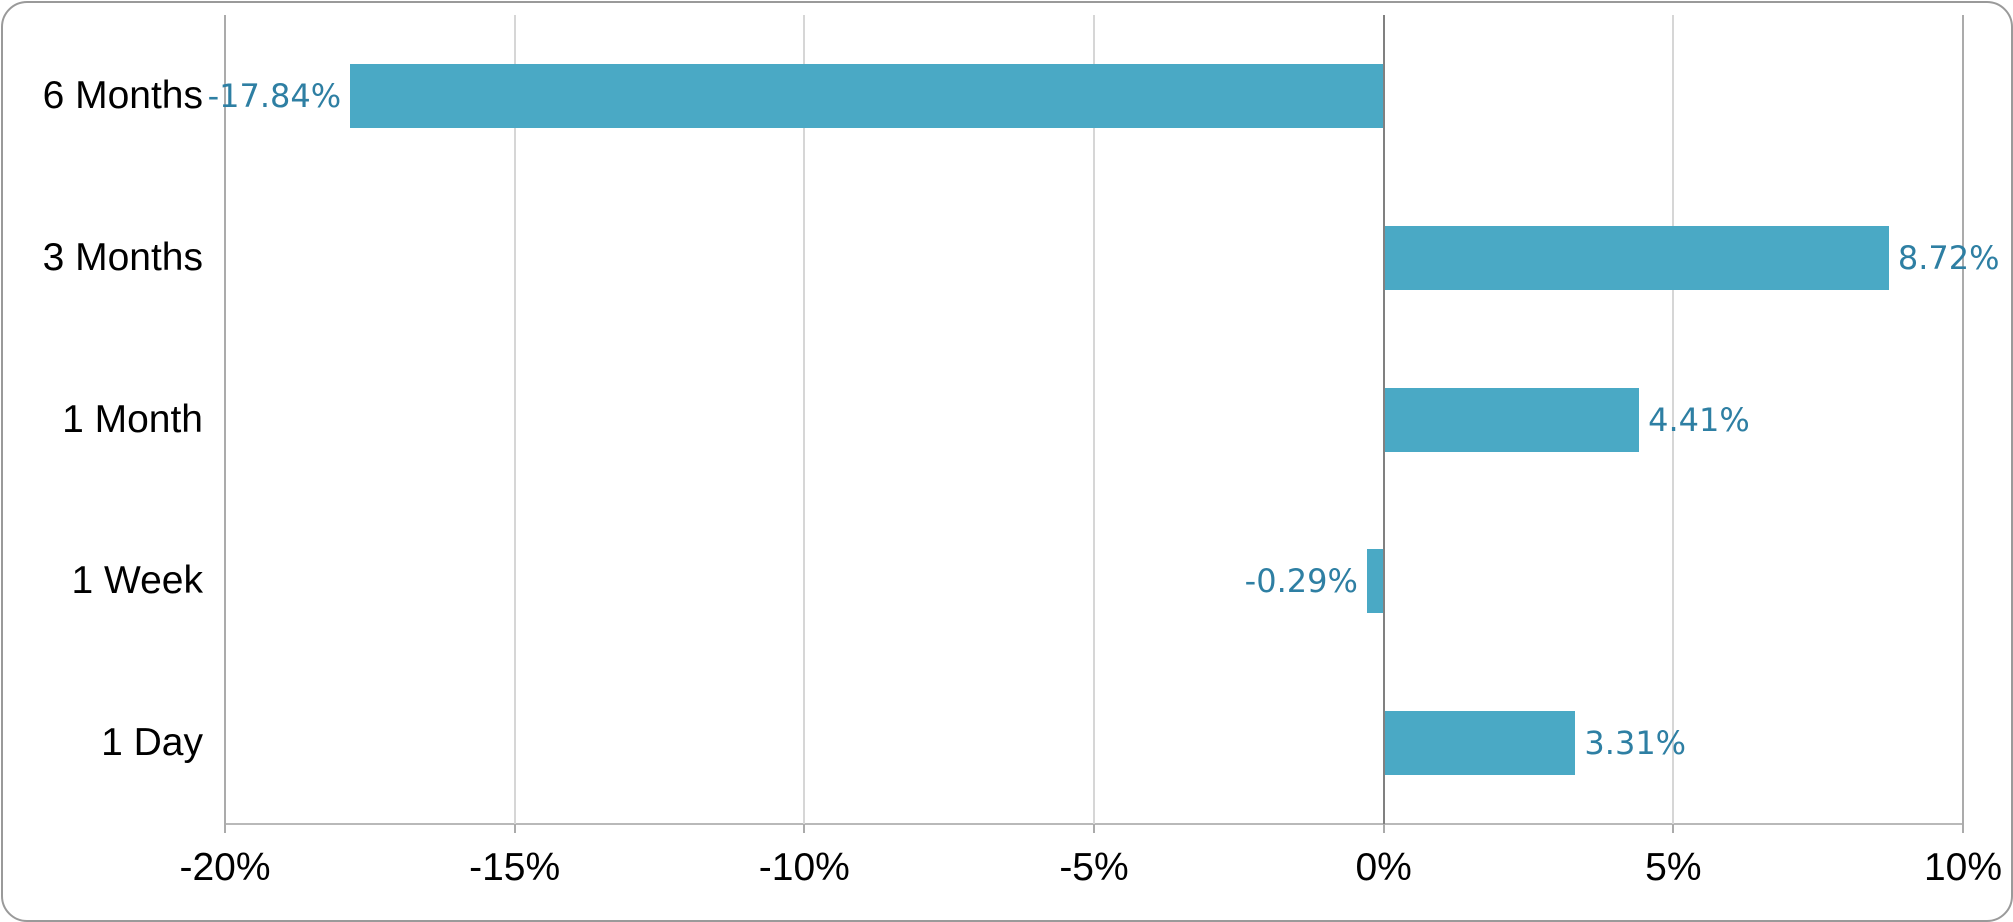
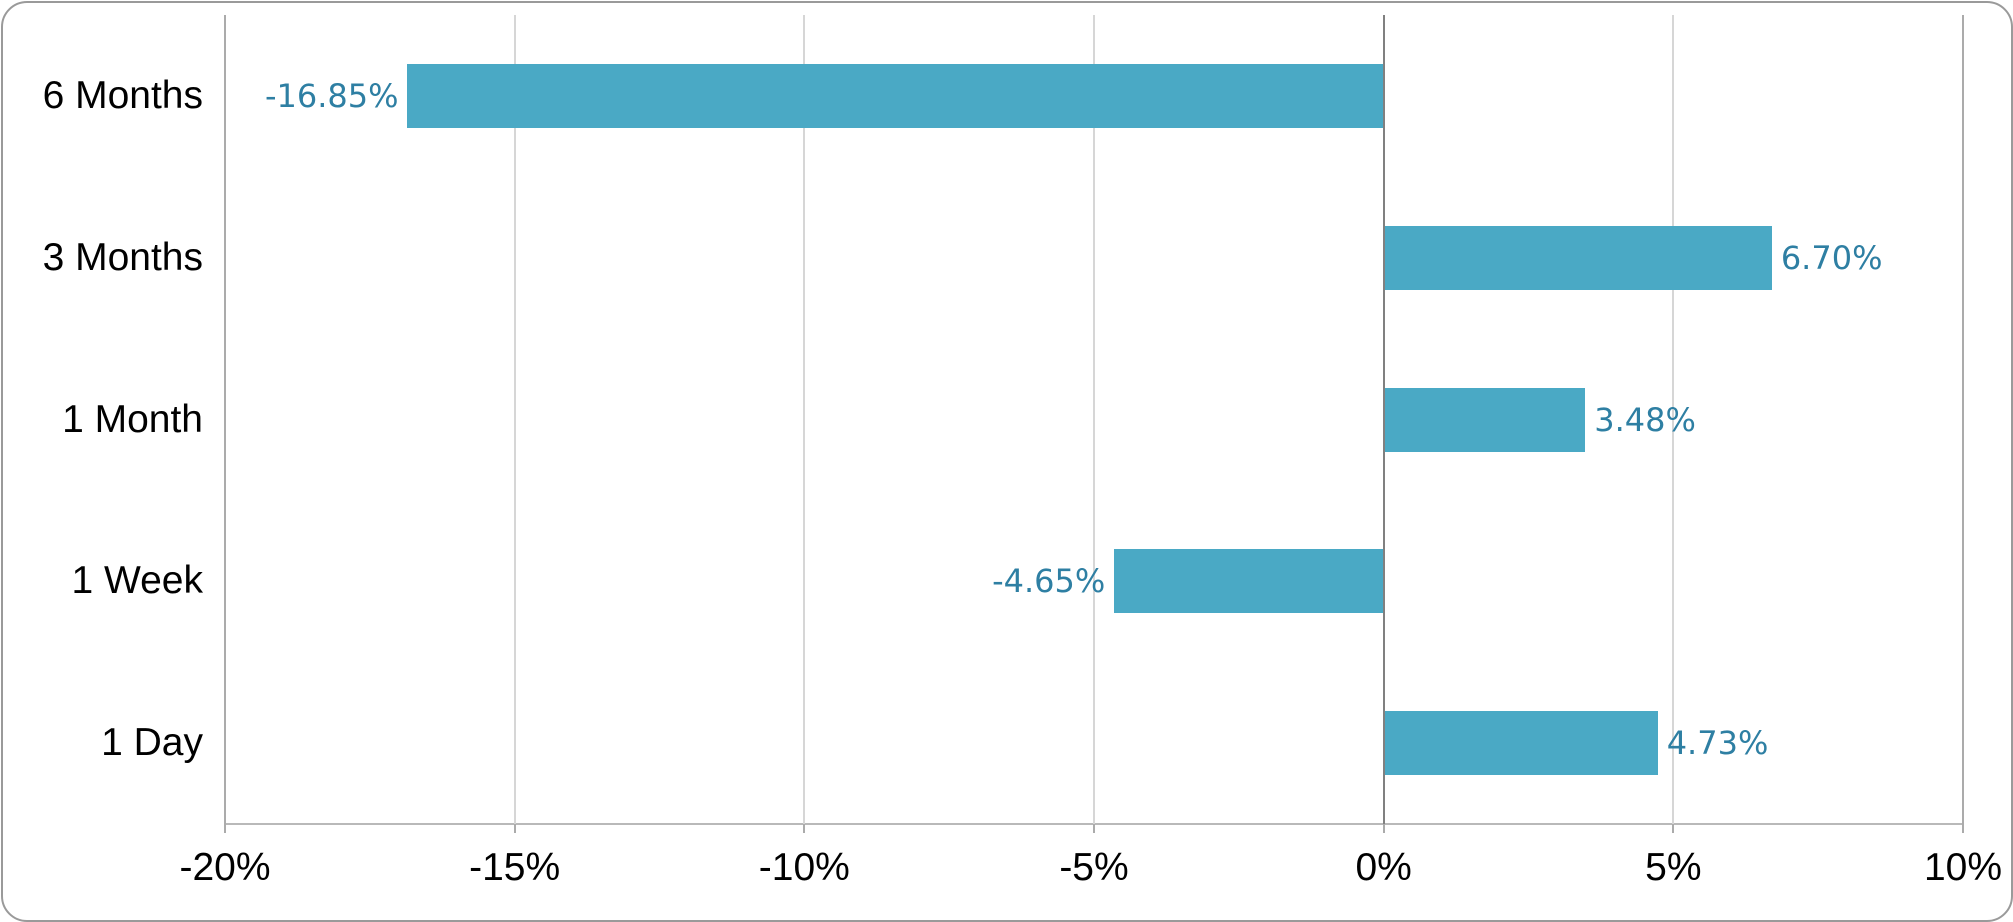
6 Months: -17.84% -> -16.85%
3 Months: 8.72% -> 6.70%
1 Month: 4.41% -> 3.48%
1 Week: -0.29% -> -4.65%
1 Day: 3.31% -> 4.73%
